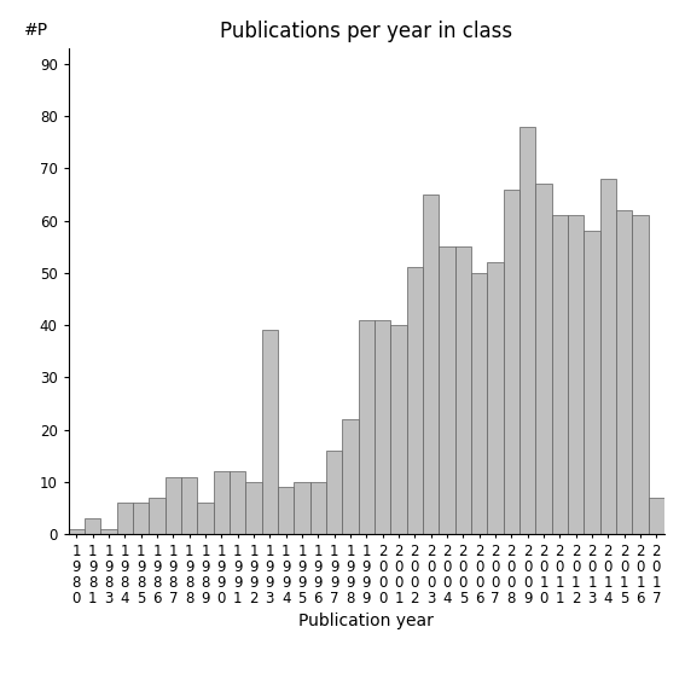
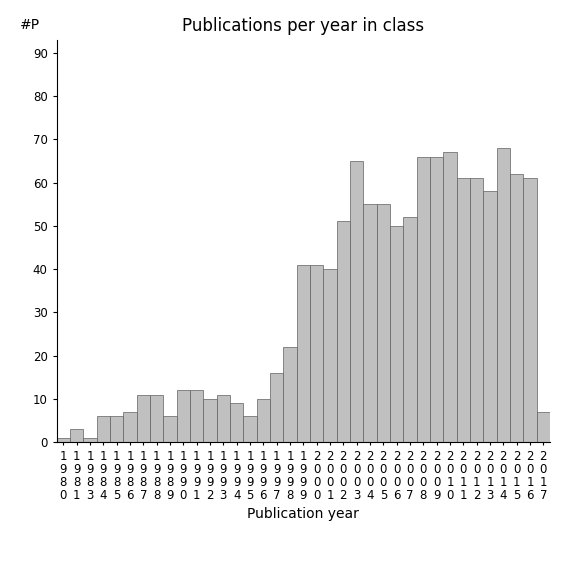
1 9 9 3: 39 -> 11
1 9 9 5: 10 -> 6
2 0 0 9: 78 -> 66
